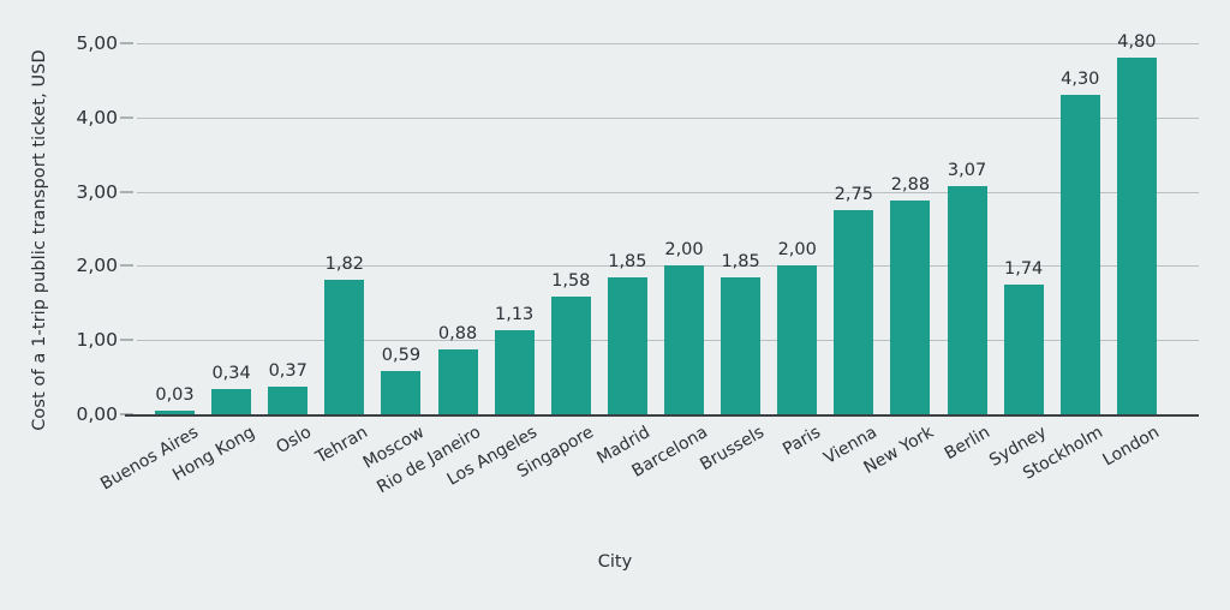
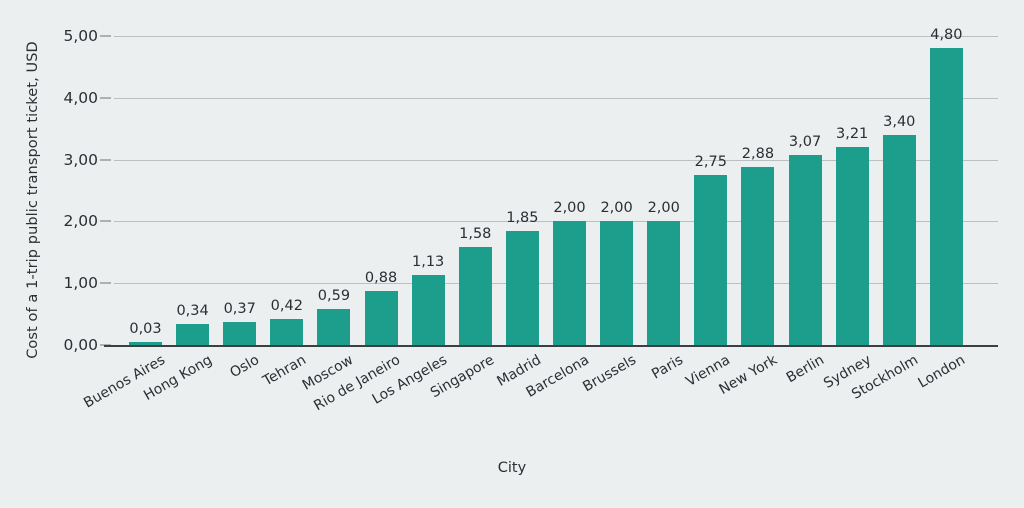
Tehran: 1,82 -> 0,42
Brussels: 1,85 -> 2,00
Sydney: 1,74 -> 3,21
Stockholm: 4,30 -> 3,40
